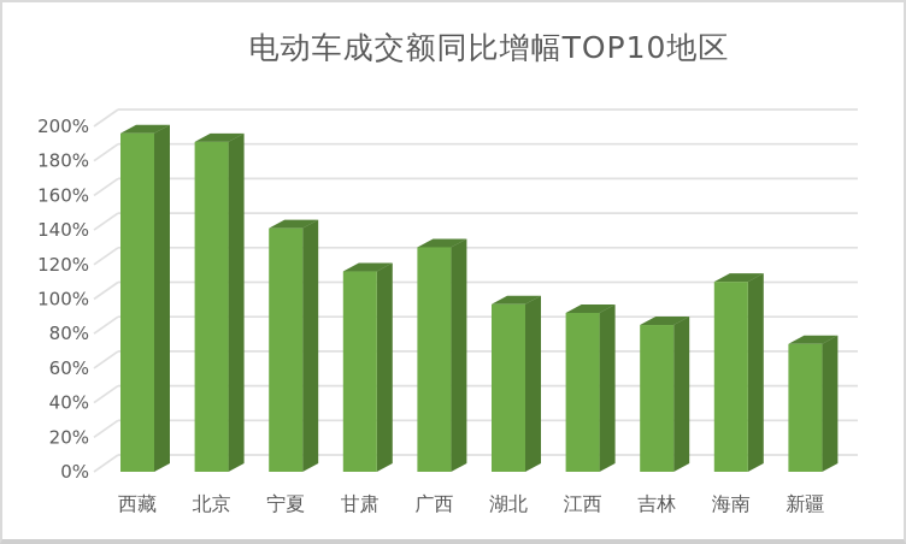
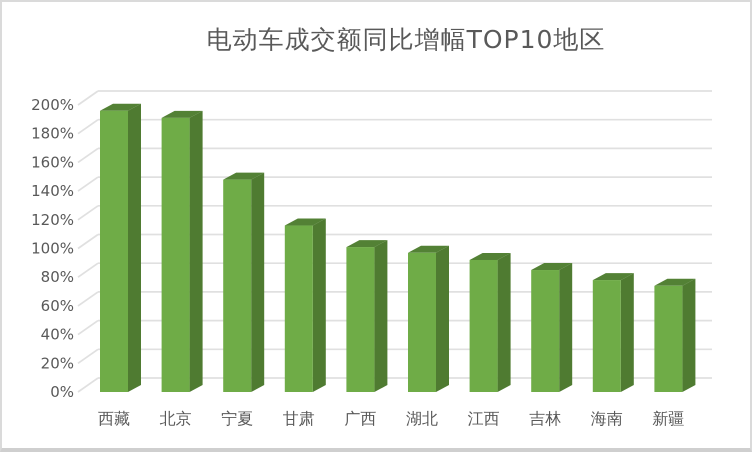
宁夏: 141% -> 148%
广西: 130% -> 101%
海南: 110% -> 78%
